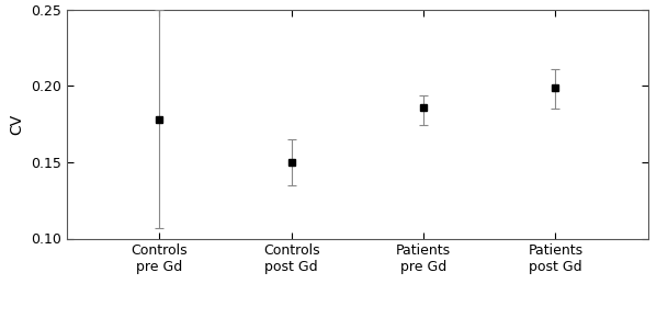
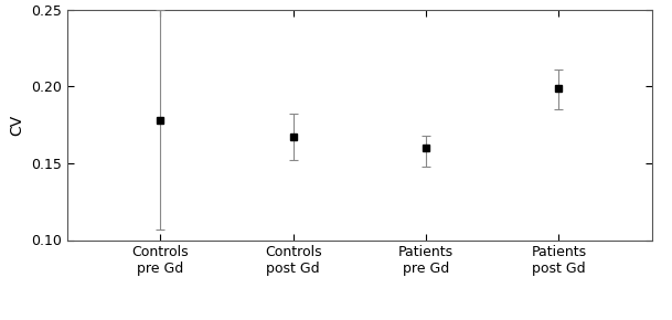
Controls post Gd: 0.150 -> 0.167
Patients pre Gd: 0.186 -> 0.160
